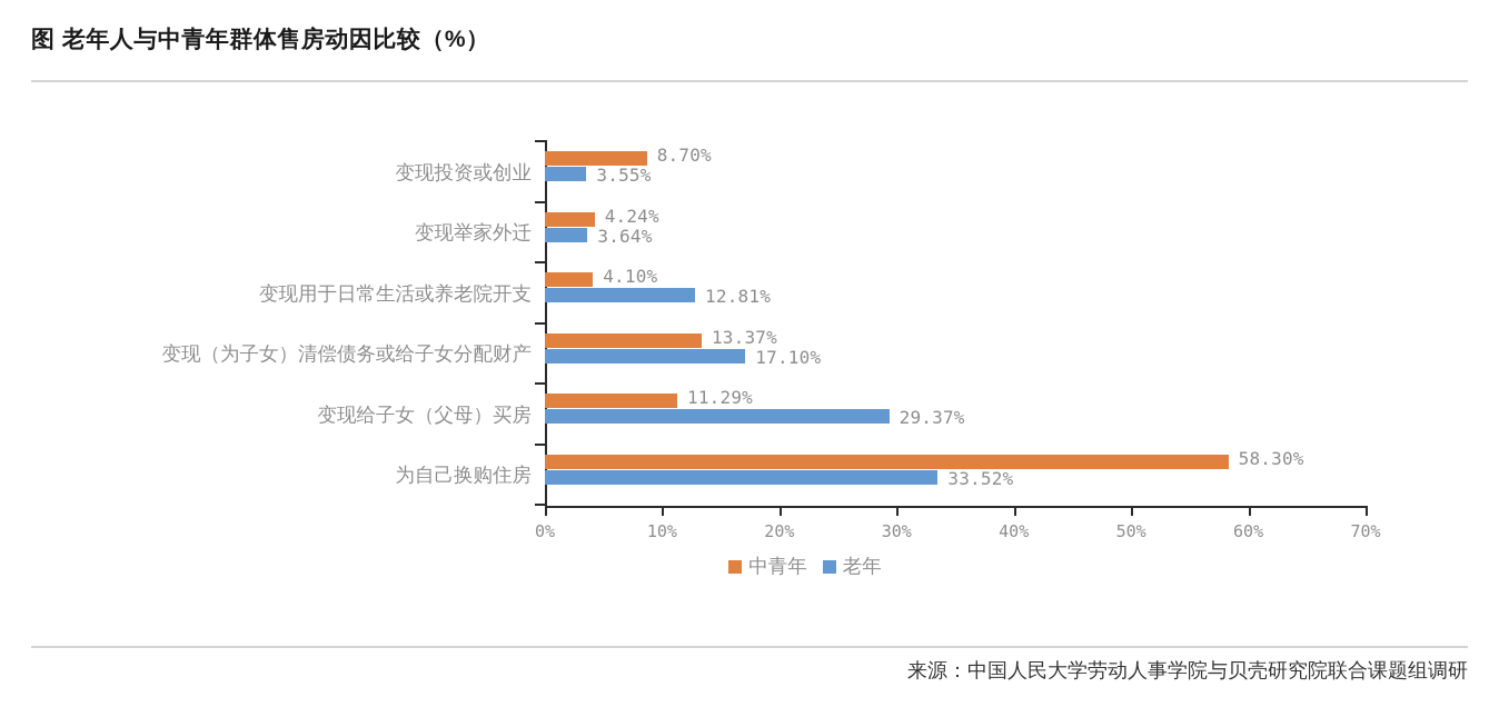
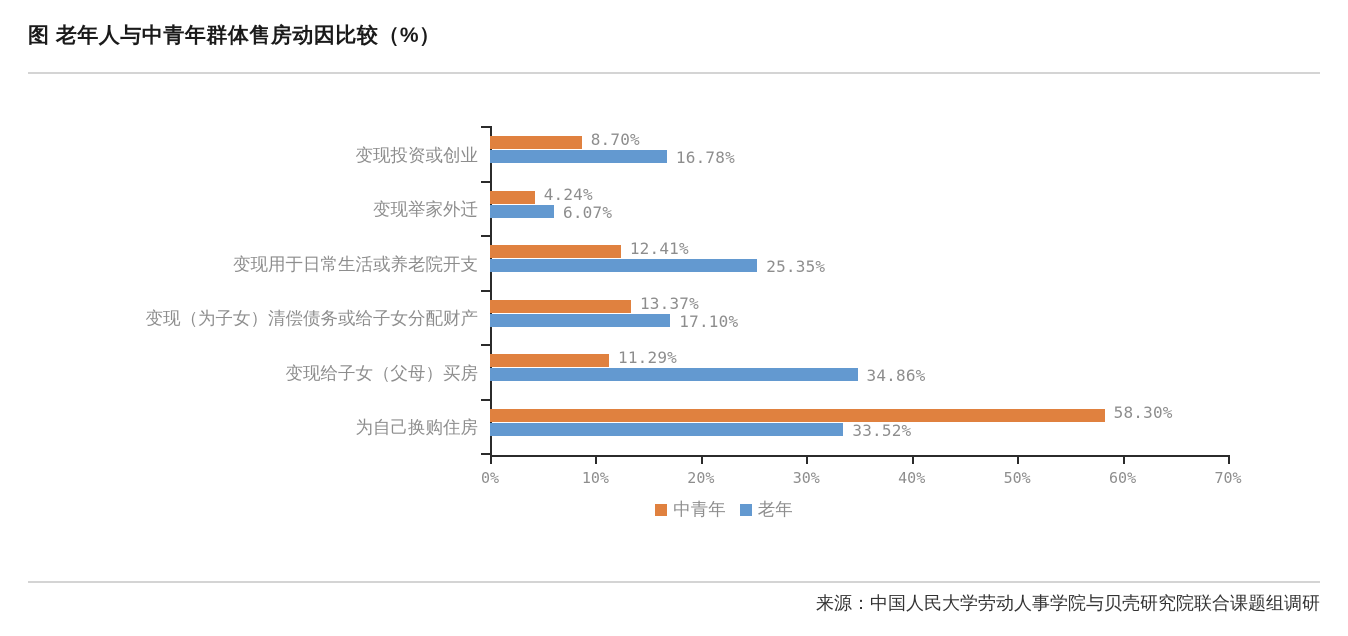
老年/变现投资或创业: 3.55% -> 16.78%
老年/变现举家外迁: 3.64% -> 6.07%
中青年/变现用于日常生活或养老院开支: 4.10% -> 12.41%
老年/变现用于日常生活或养老院开支: 12.81% -> 25.35%
老年/变现给子女（父母）买房: 29.37% -> 34.86%
